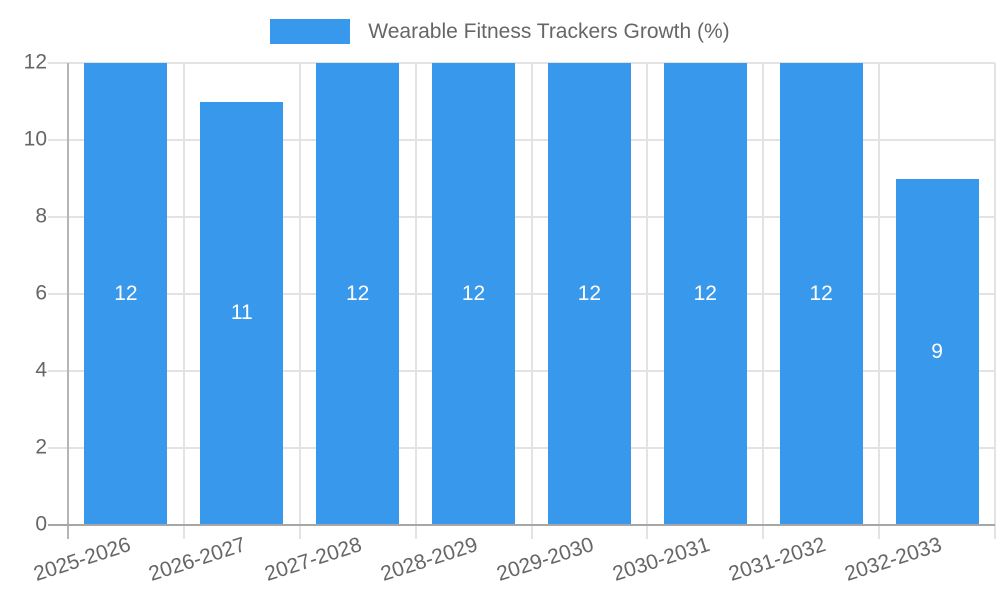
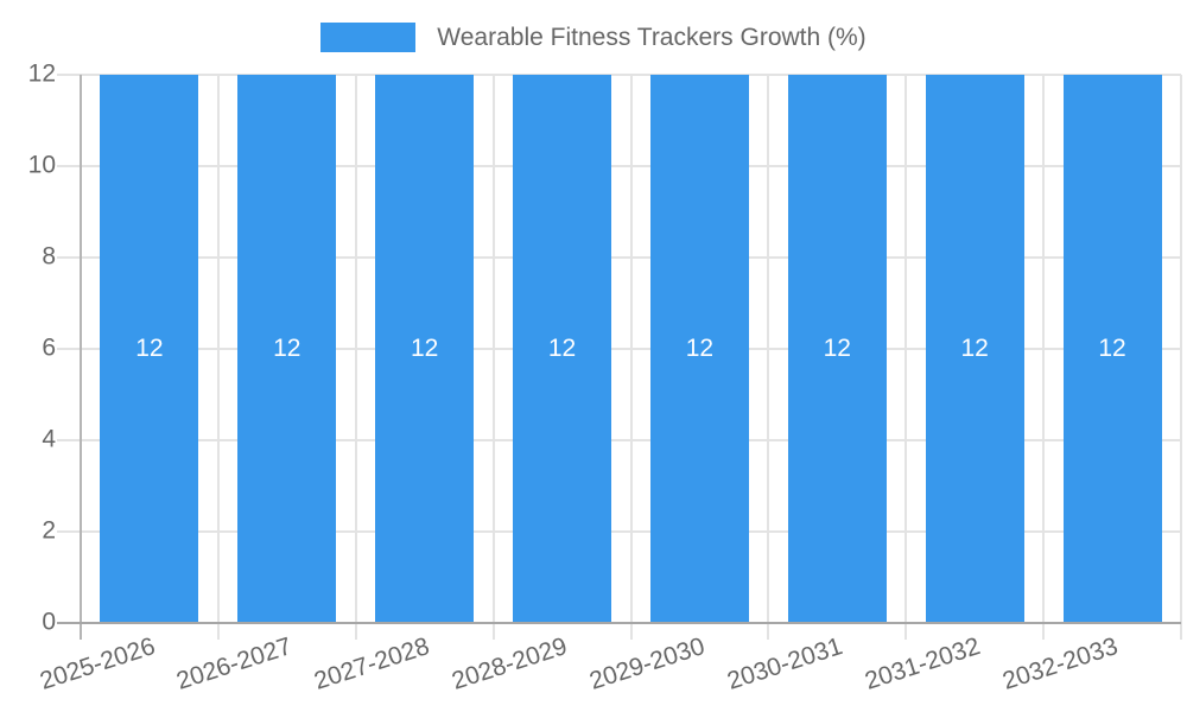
2026-2027: 11 -> 12
2032-2033: 9 -> 12
